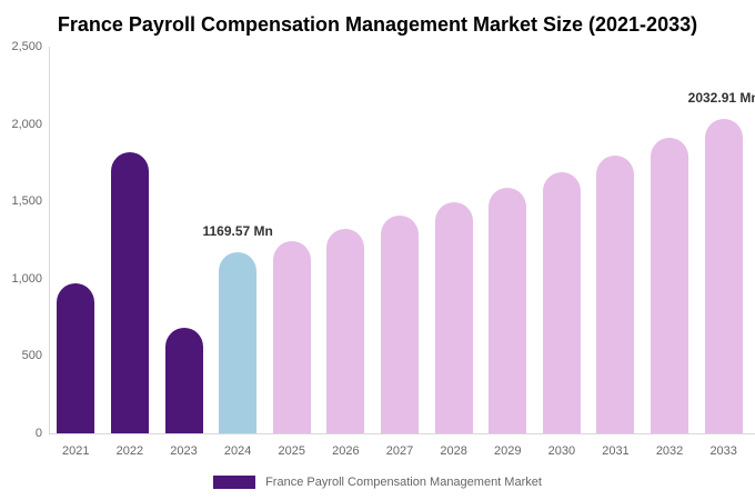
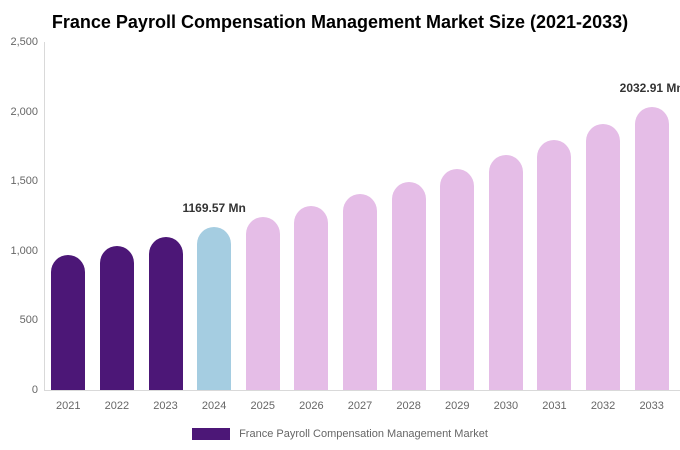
2022: 1820 -> 1030
2023: 680 -> 1100
